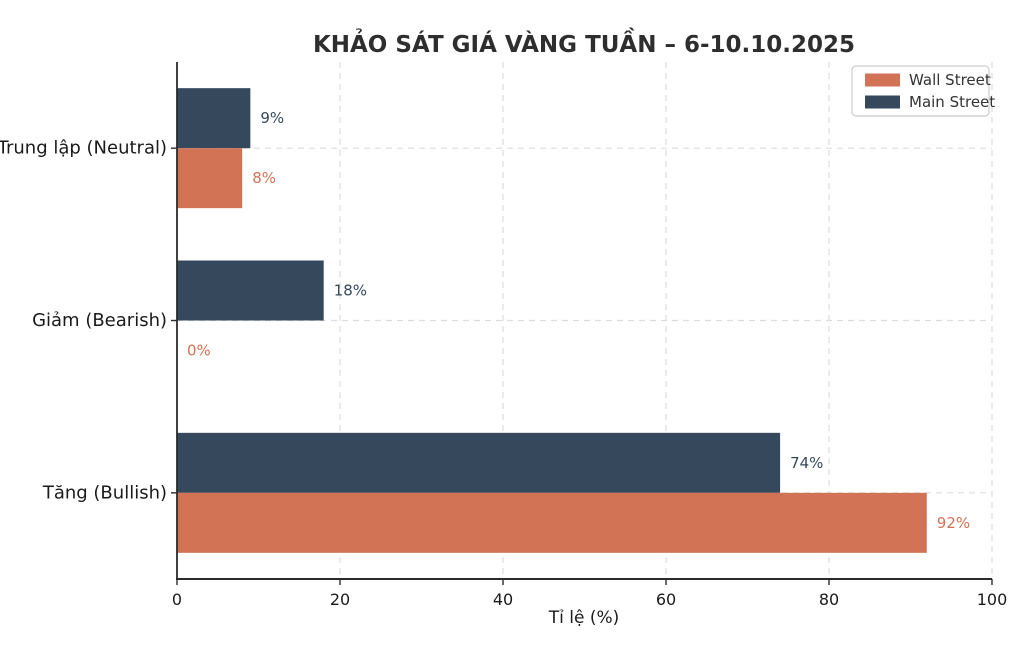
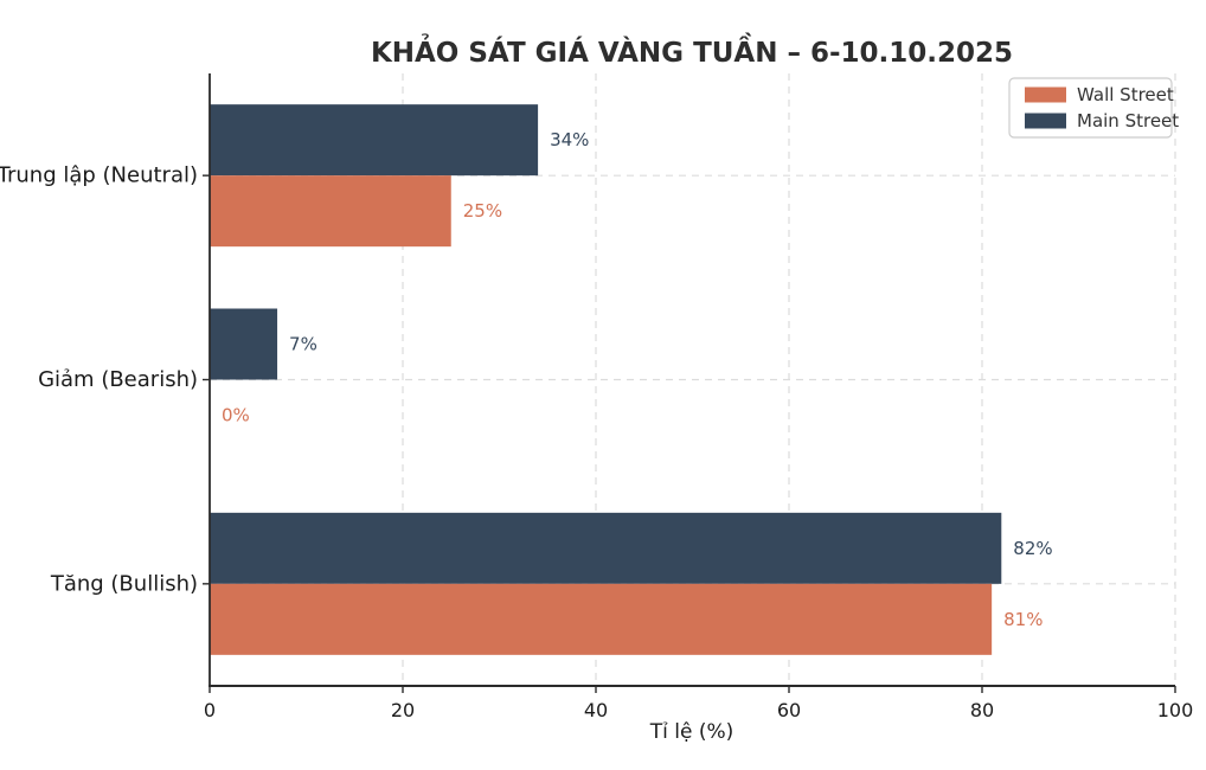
Main Street/Trung lập (Neutral): 9% -> 34%
Wall Street/Trung lập (Neutral): 8% -> 25%
Main Street/Giảm (Bearish): 18% -> 7%
Main Street/Tăng (Bullish): 74% -> 82%
Wall Street/Tăng (Bullish): 92% -> 81%
